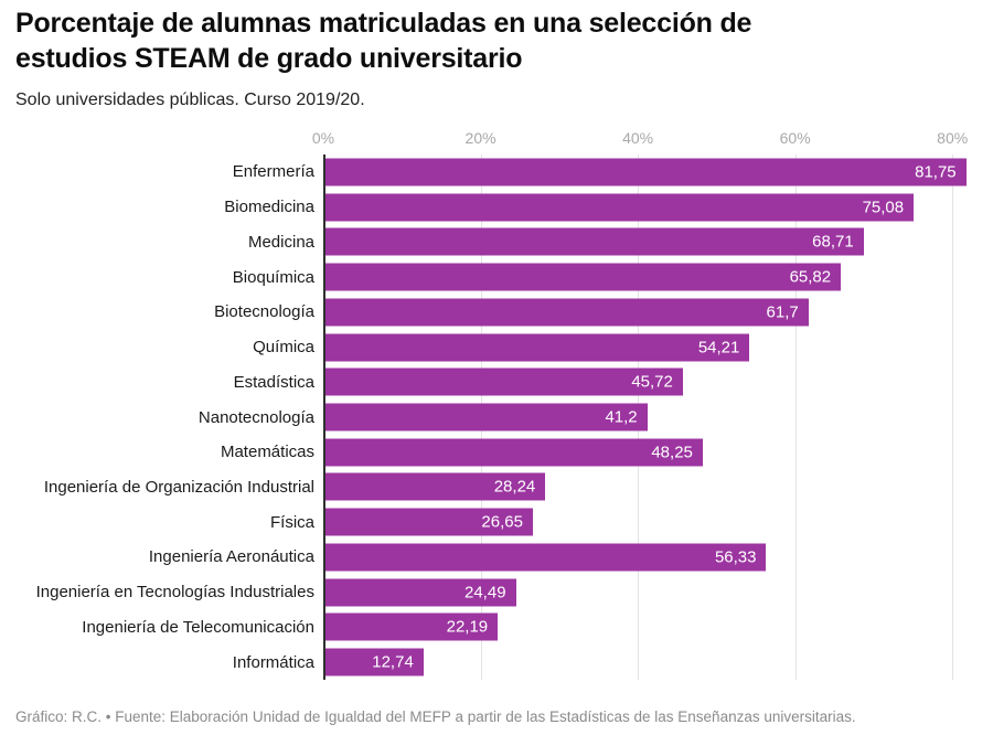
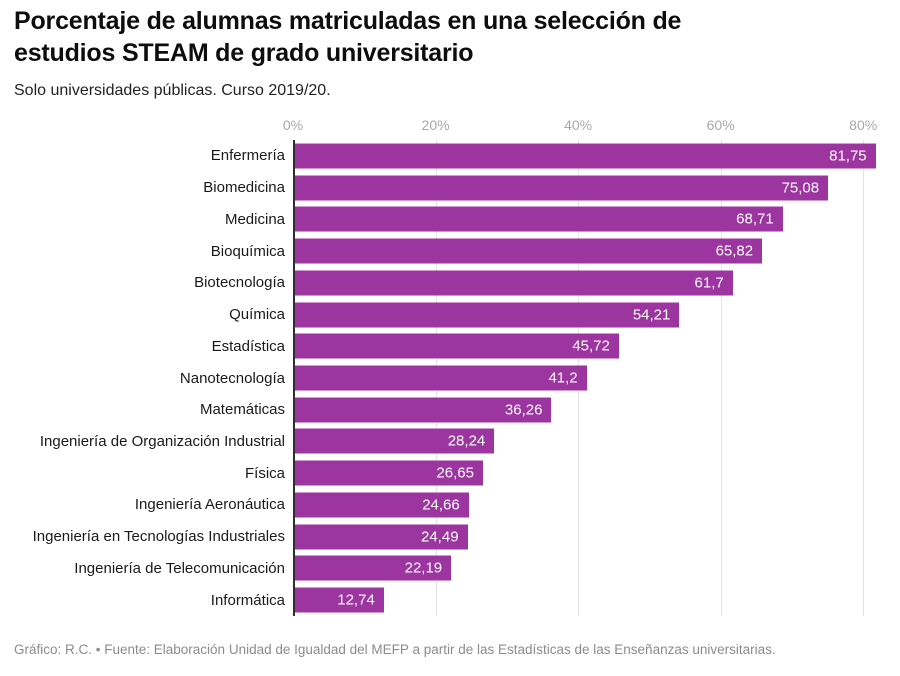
Matemáticas: 48,25 -> 36,26
Ingeniería Aeronáutica: 56,33 -> 24,66
